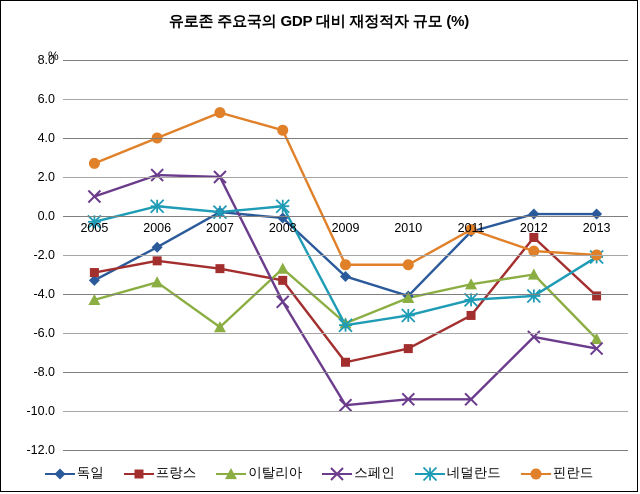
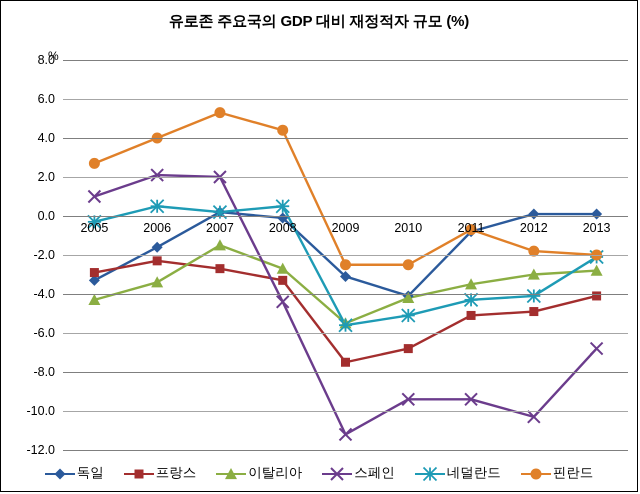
이탈리아/2007: -5.7 -> -1.5
스페인/2009: -9.7 -> -11.2
프랑스/2012: -1.1 -> -4.9
스페인/2012: -6.2 -> -10.3
이탈리아/2013: -6.3 -> -2.8
